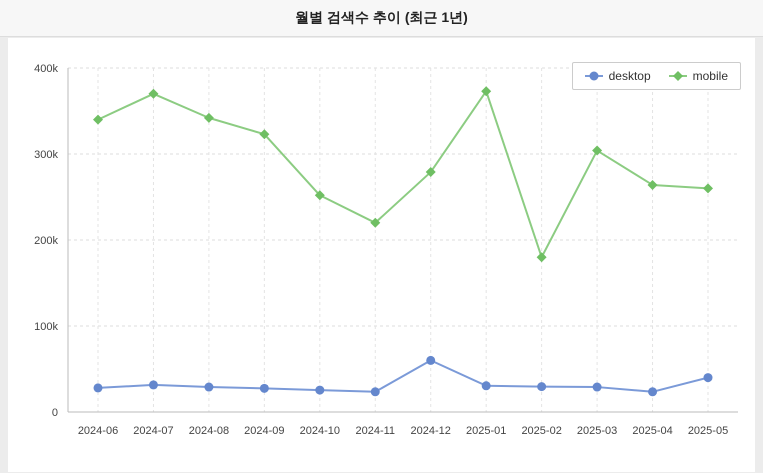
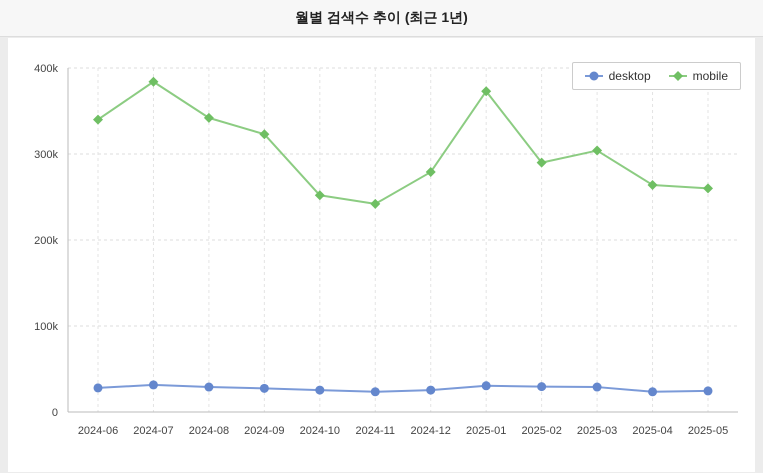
mobile/2024-07: 370k -> 380k
mobile/2024-11: 220k -> 240k
desktop/2024-12: 60k -> 30k
mobile/2025-02: 180k -> 290k
desktop/2025-05: 40k -> 20k
